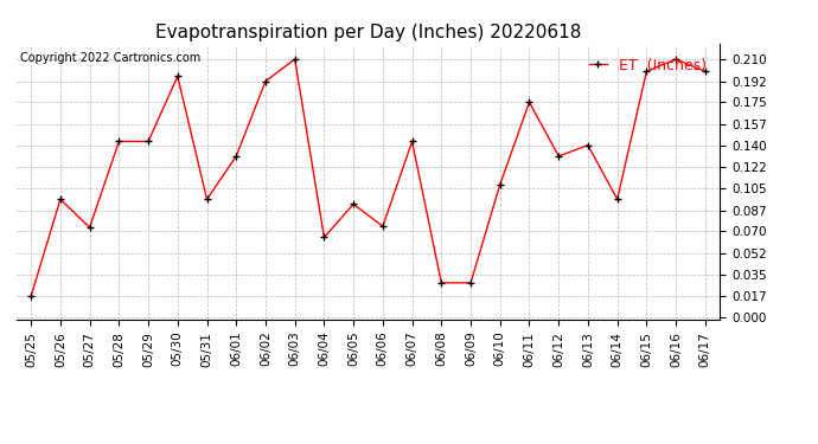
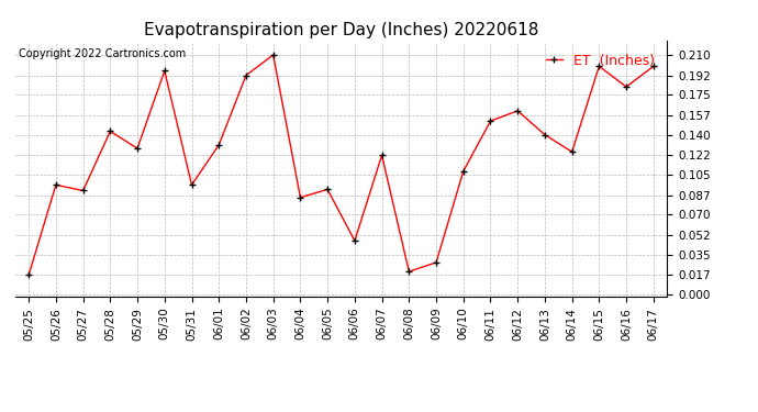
05/27: 0.073 -> 0.091
05/29: 0.143 -> 0.128
06/04: 0.065 -> 0.085
06/06: 0.074 -> 0.047
06/07: 0.143 -> 0.122
06/08: 0.028 -> 0.020
06/11: 0.175 -> 0.152
06/12: 0.131 -> 0.161
06/14: 0.096 -> 0.125
06/16: 0.210 -> 0.182
